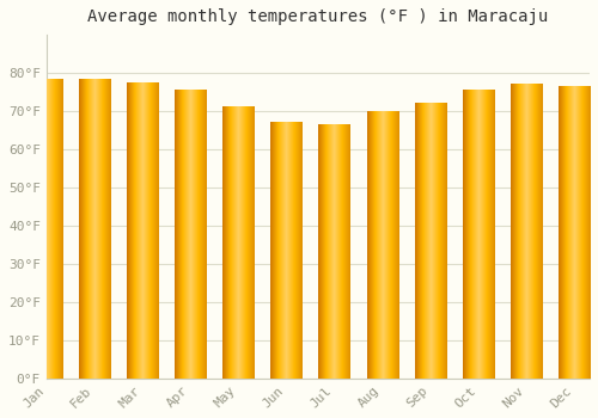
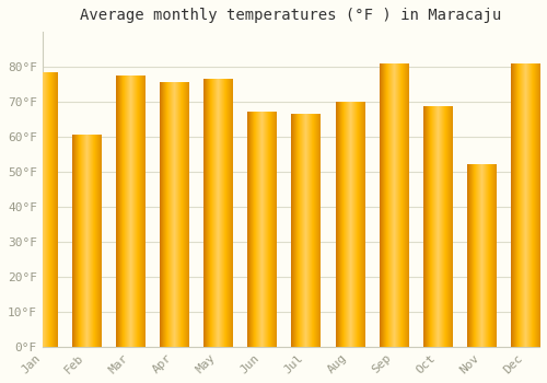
Feb: 78.5°F -> 60.5°F
May: 71.0°F -> 76.5°F
Sep: 72.0°F -> 81.0°F
Oct: 75.5°F -> 68.5°F
Nov: 77.0°F -> 52.0°F
Dec: 76.5°F -> 81.0°F
